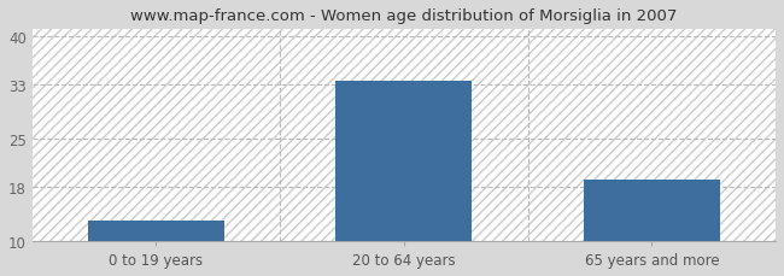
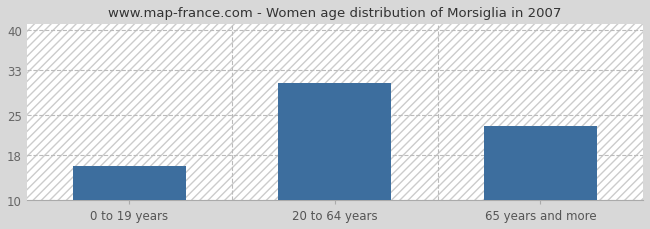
0 to 19 years: 13.0 -> 16.0
20 to 64 years: 33.5 -> 30.6
65 years and more: 19.0 -> 23.0
